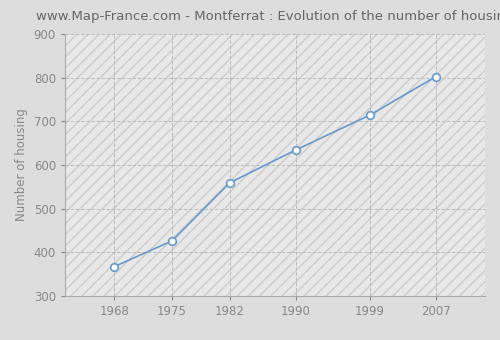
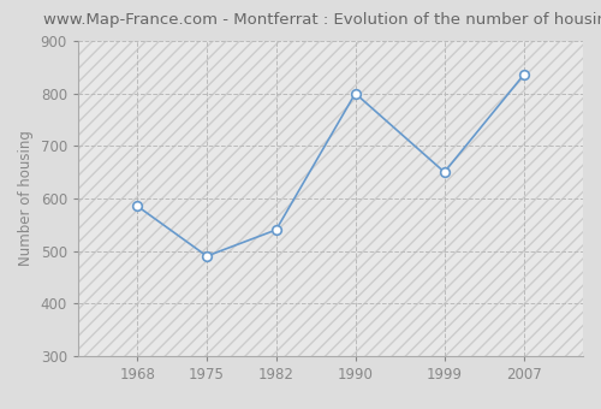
1968: 367 -> 585
1975: 426 -> 490
1982: 559 -> 540
1990: 634 -> 800
1999: 714 -> 650
2007: 802 -> 835
